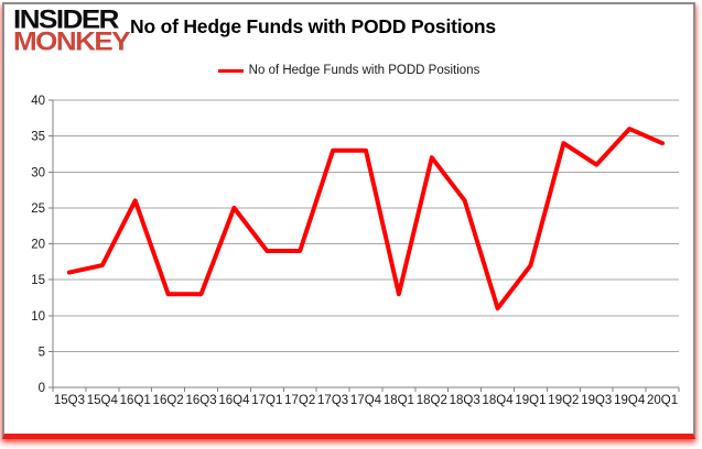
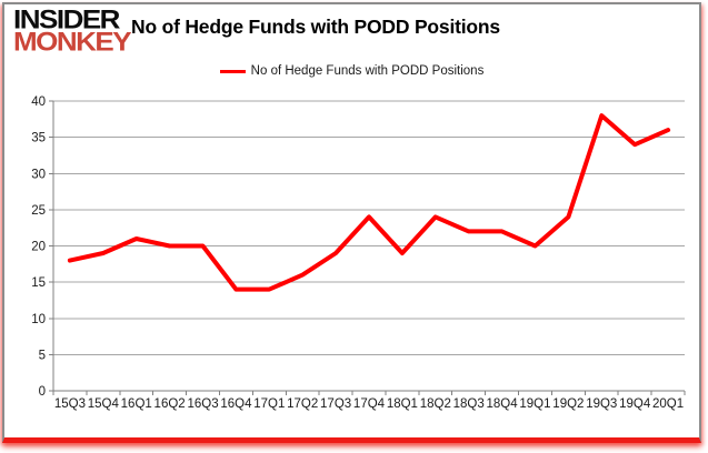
15Q3: 16 -> 18
15Q4: 17 -> 19
16Q1: 26 -> 21
16Q2: 13 -> 20
16Q3: 13 -> 20
16Q4: 25 -> 14
17Q1: 19 -> 14
17Q2: 19 -> 16
17Q3: 33 -> 19
17Q4: 33 -> 24
18Q1: 13 -> 19
18Q2: 32 -> 24
18Q3: 26 -> 22
18Q4: 11 -> 22
19Q1: 17 -> 20
19Q2: 34 -> 24
19Q3: 31 -> 38
19Q4: 36 -> 34
20Q1: 34 -> 36
